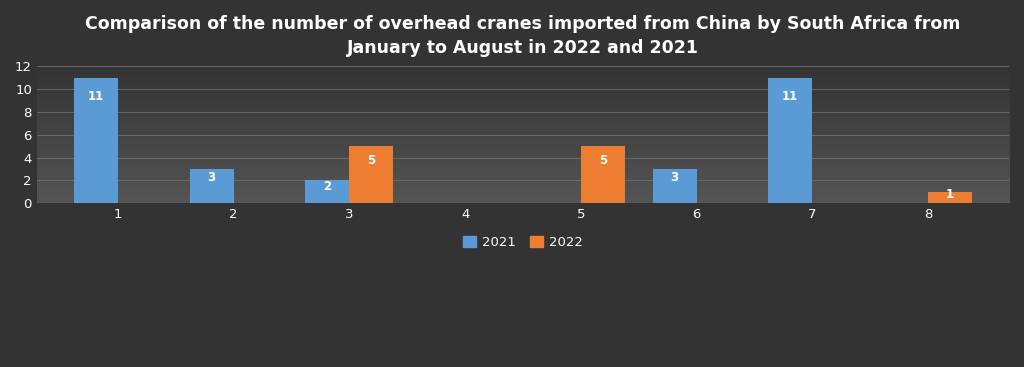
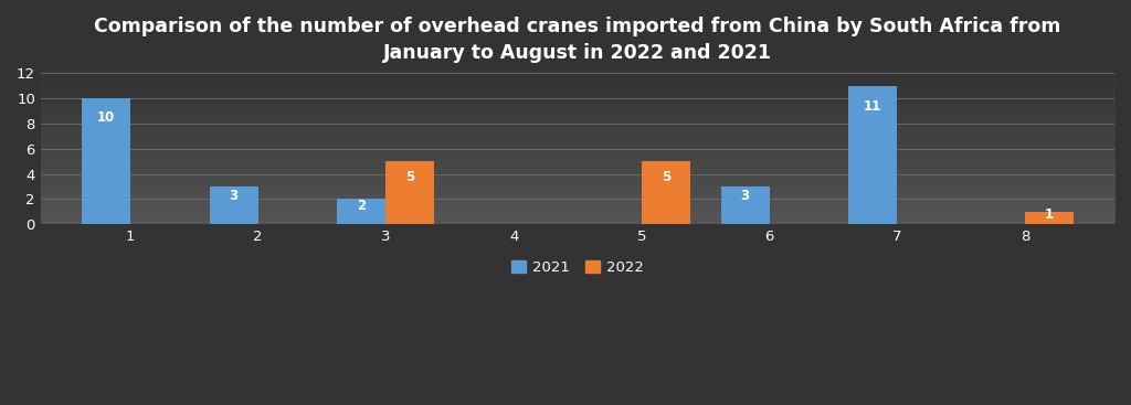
2021/1: 11 -> 10
